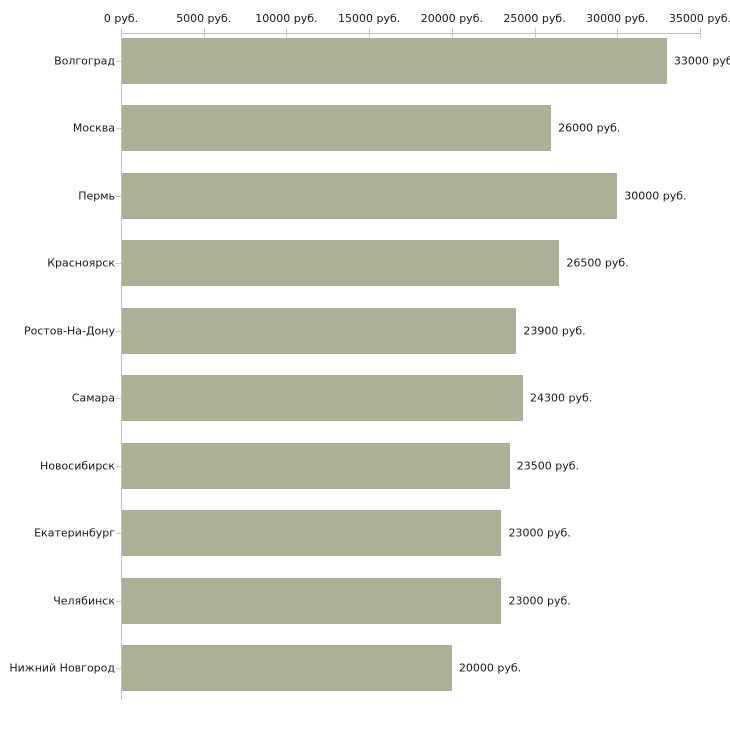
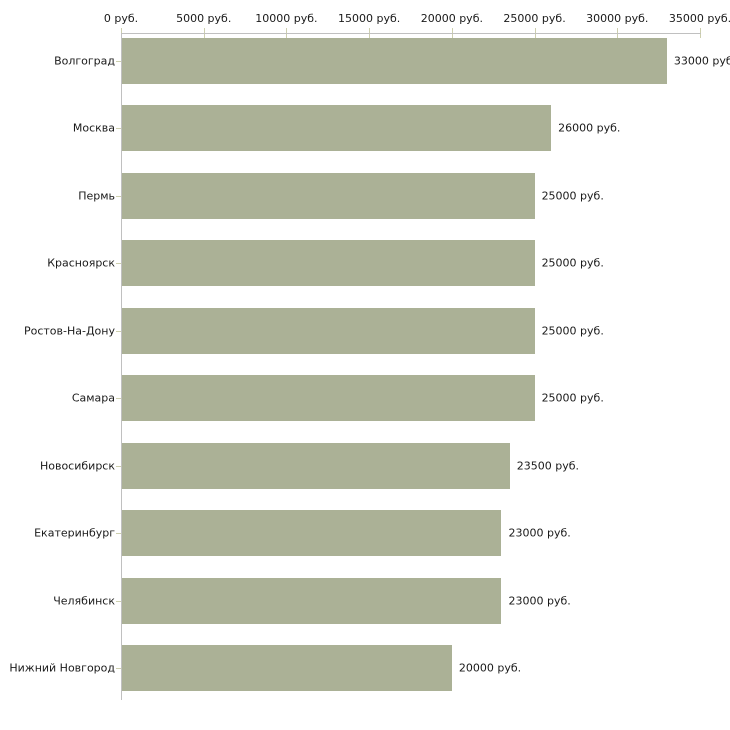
Пермь: 30000 -> 25000
Красноярск: 26500 -> 25000
Ростов-На-Дону: 23900 -> 25000
Самара: 24300 -> 25000
